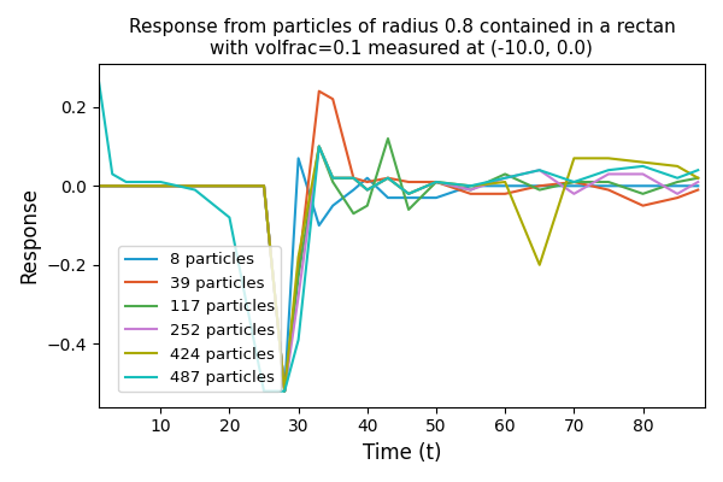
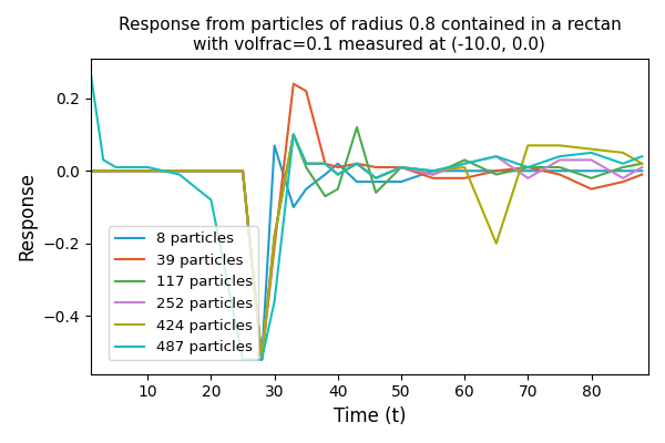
117 particles/30: -0.23 -> -0.18
252 particles/30: -0.28 -> -0.18
487 particles/30: -0.39 -> -0.36
